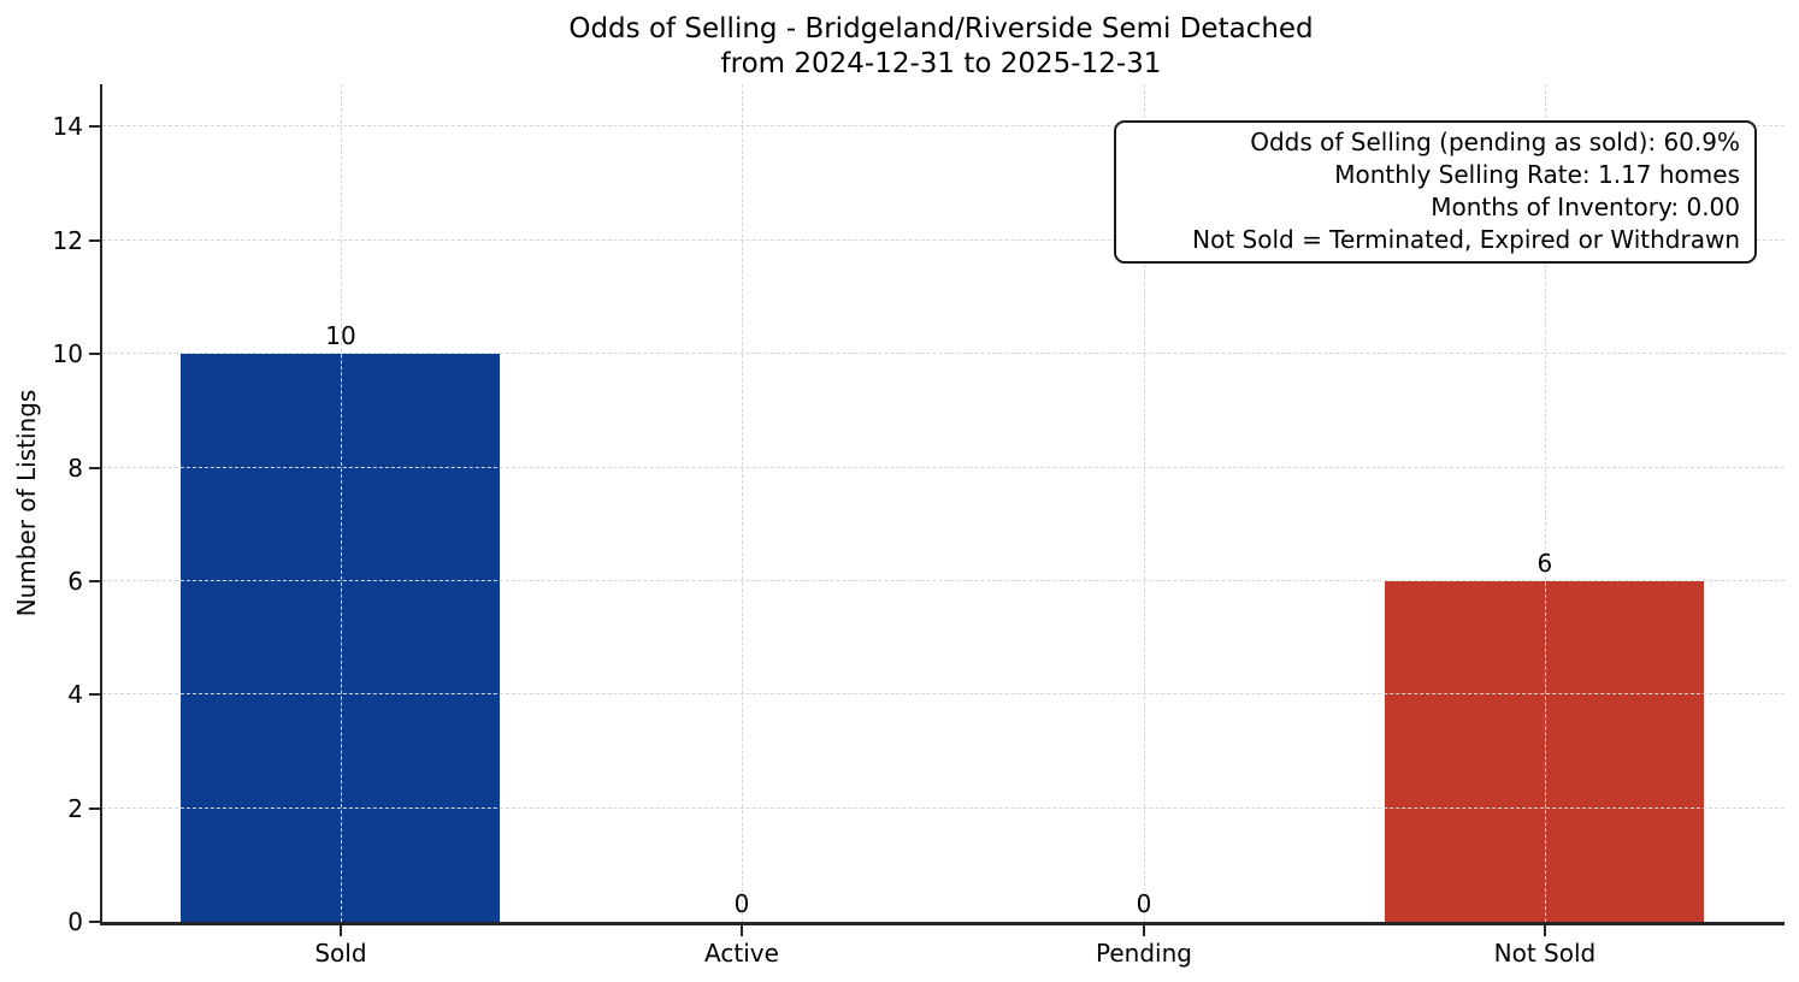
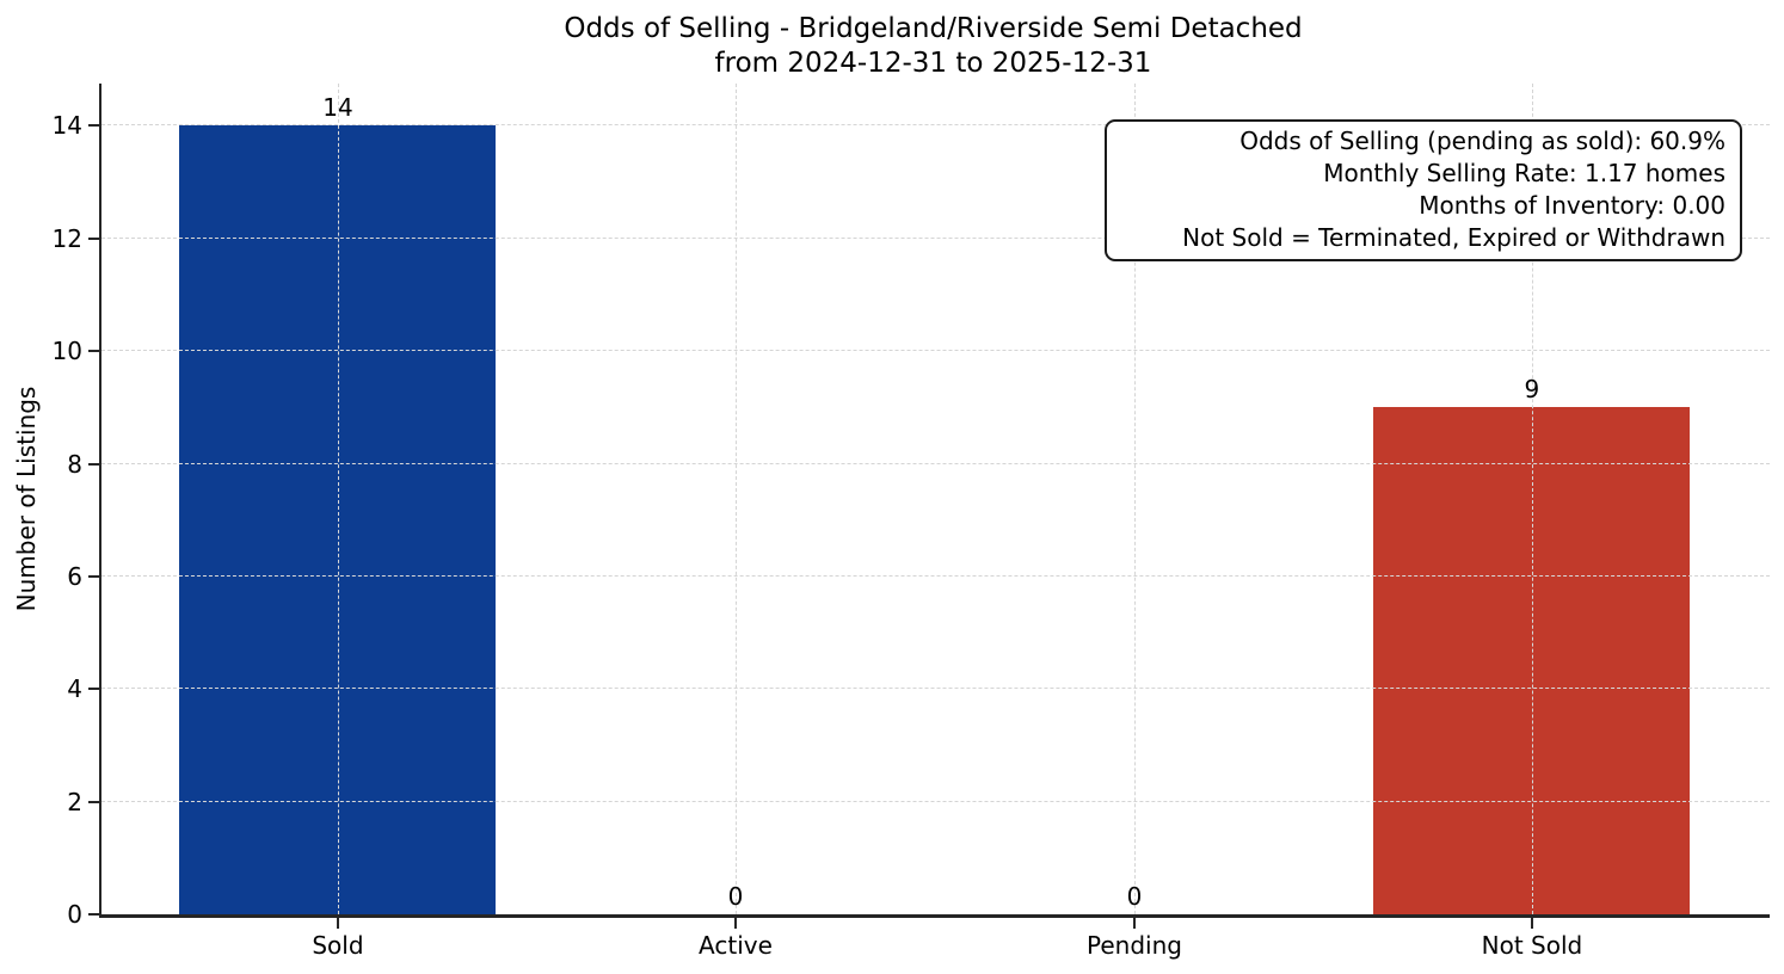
Sold: 10 -> 14
Not Sold: 6 -> 9
